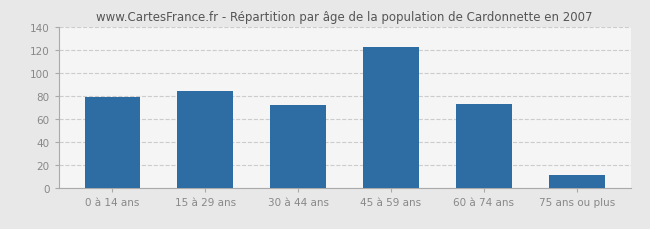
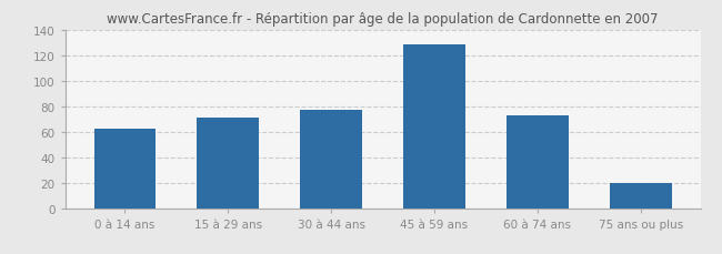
0 à 14 ans: 79 -> 62
15 à 29 ans: 84 -> 71
30 à 44 ans: 72 -> 77
45 à 59 ans: 122 -> 128
75 ans ou plus: 11 -> 20
